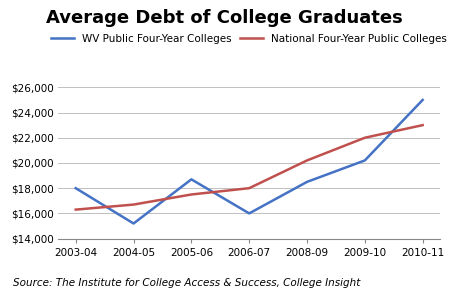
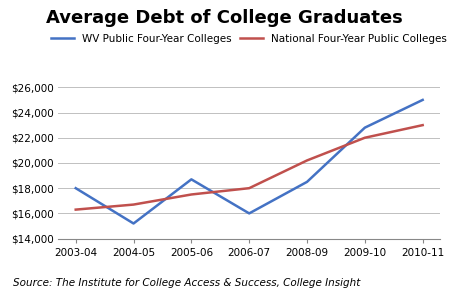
WV Public Four-Year Colleges/2009-10: $20,200 -> $22,800
